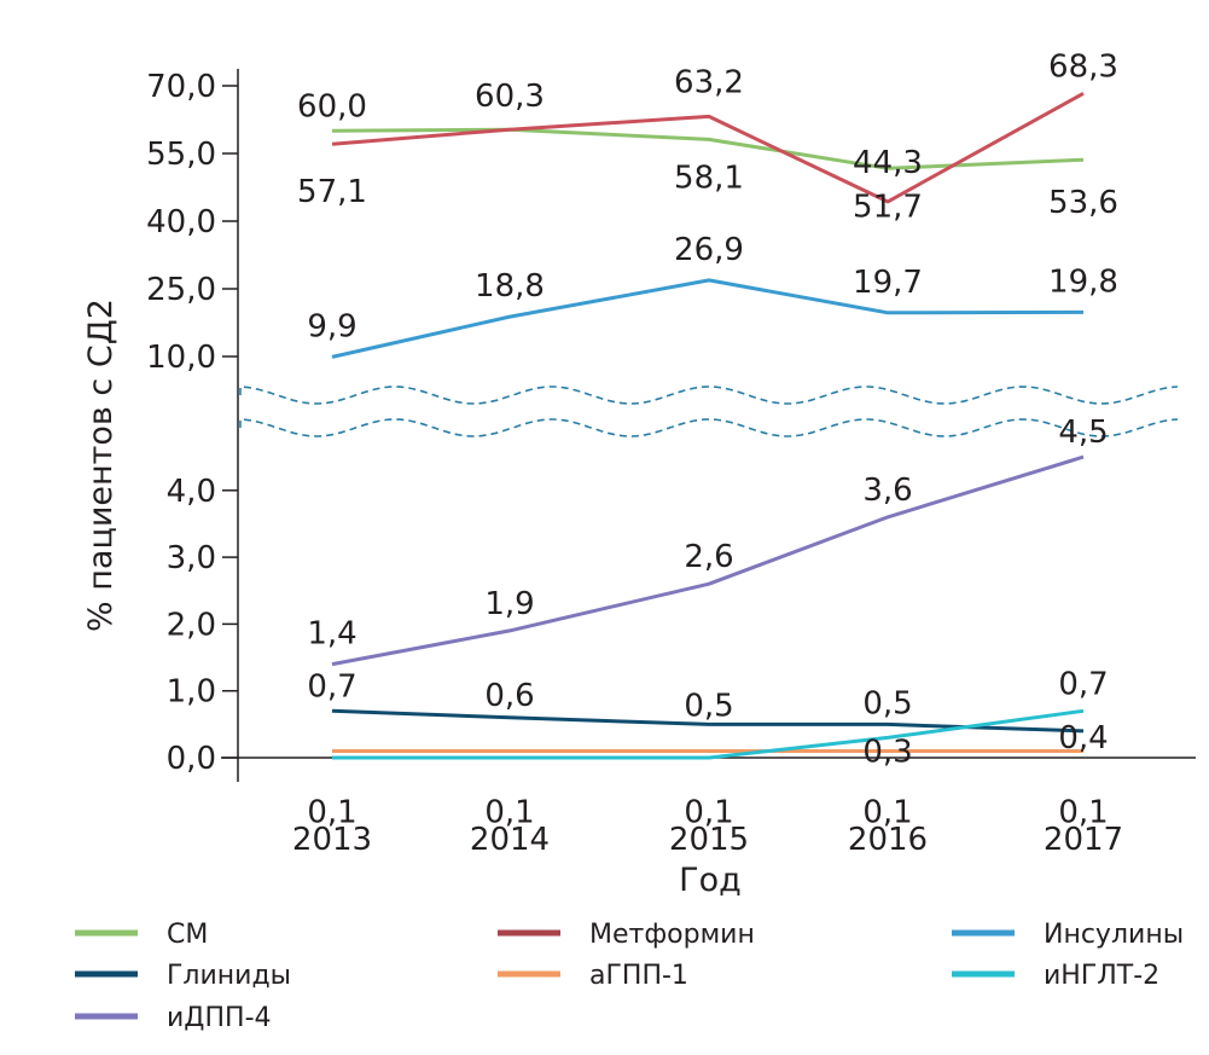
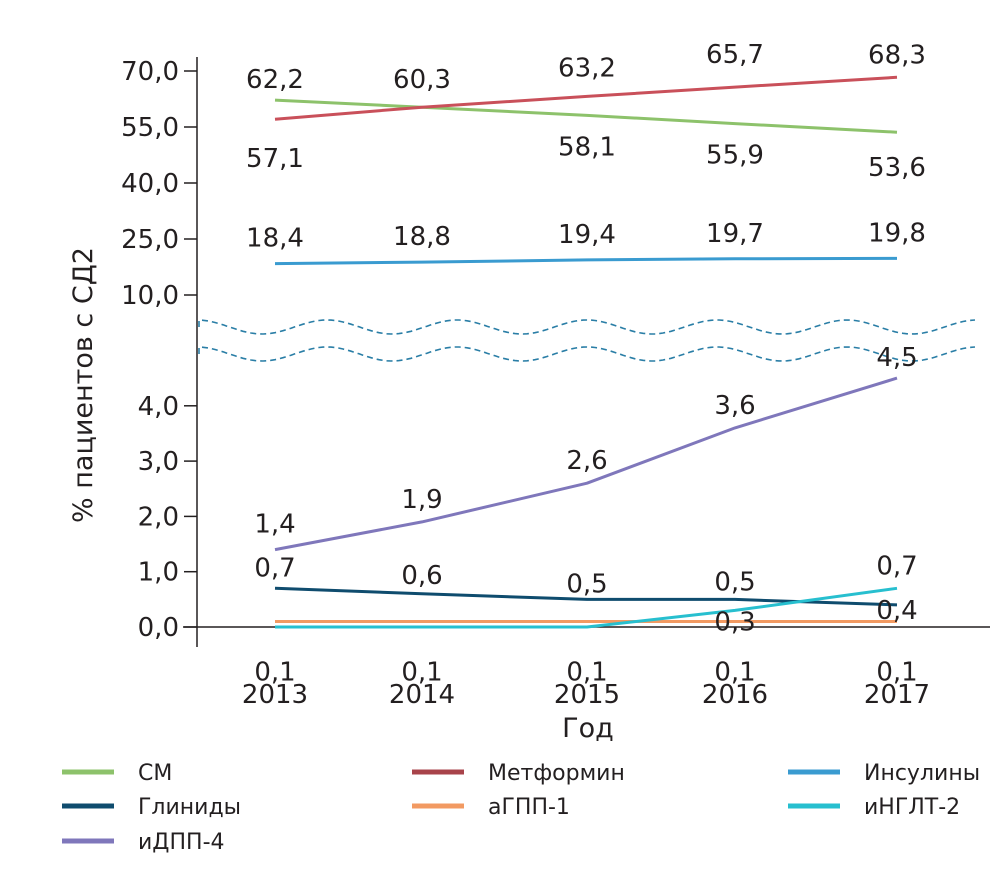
СМ/2013: 60,0 -> 62,2
Инсулины/2013: 9,9 -> 18,4
Инсулины/2015: 26,9 -> 19,4
СМ/2016: 51,7 -> 55,9
Метформин/2016: 44,3 -> 65,7
